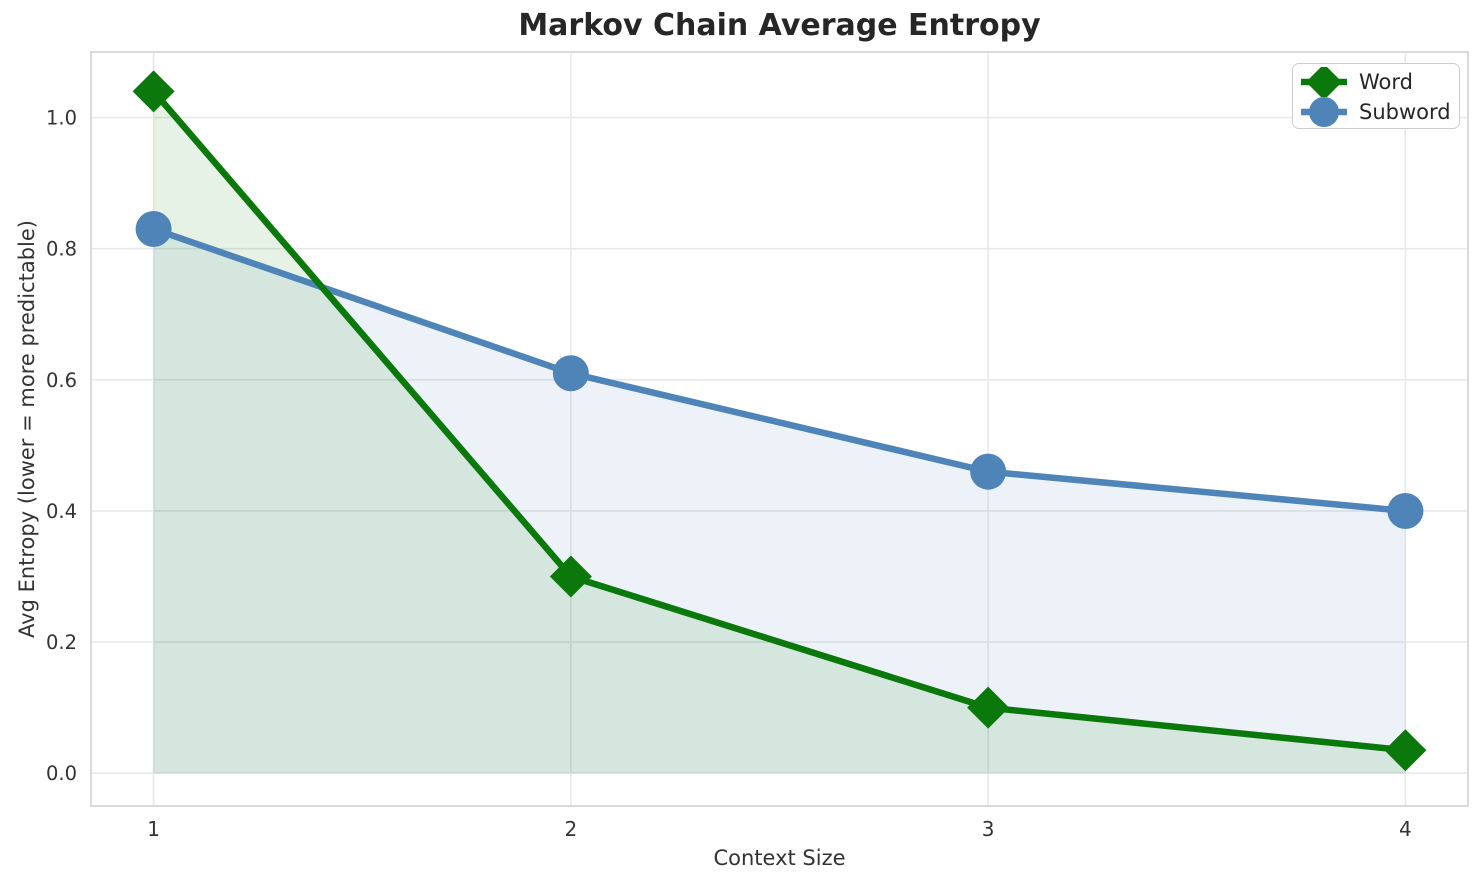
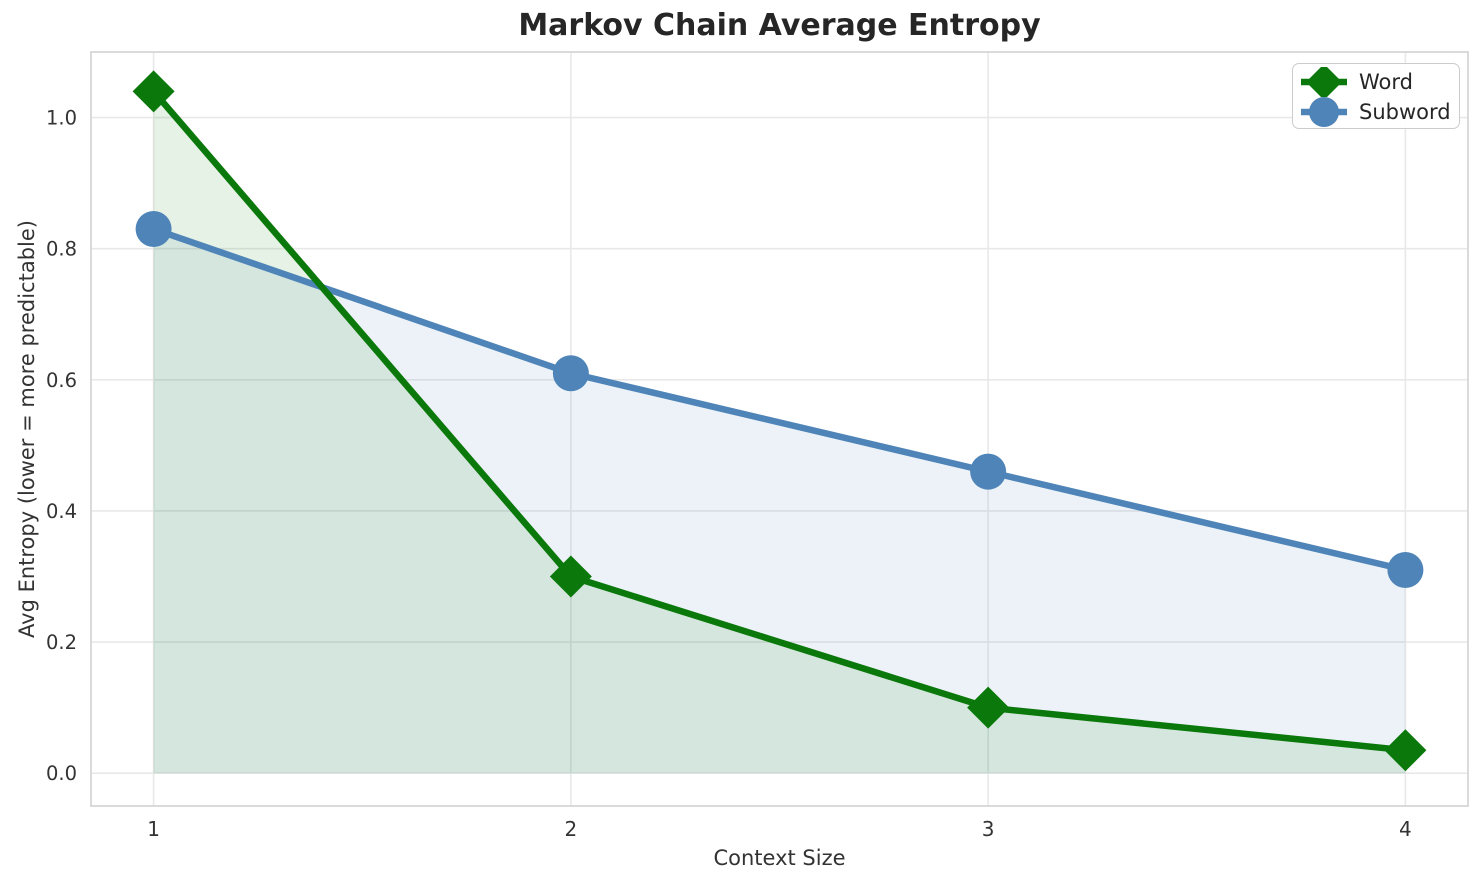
Subword/4: 0.40 -> 0.31
